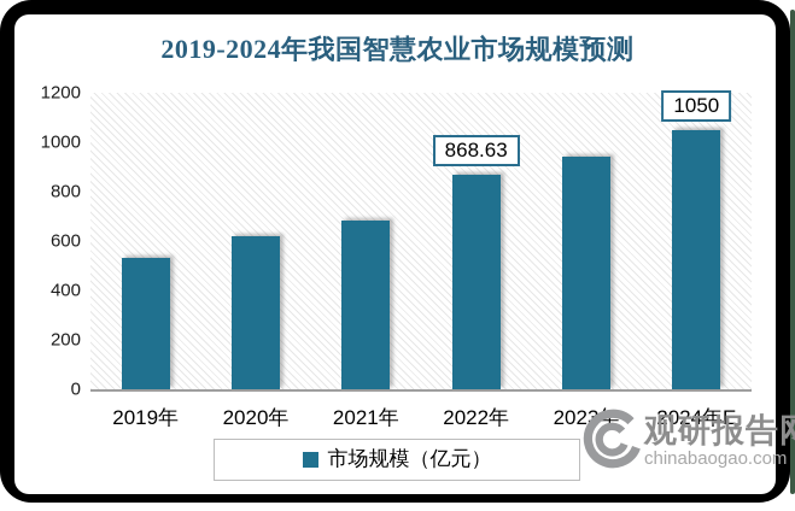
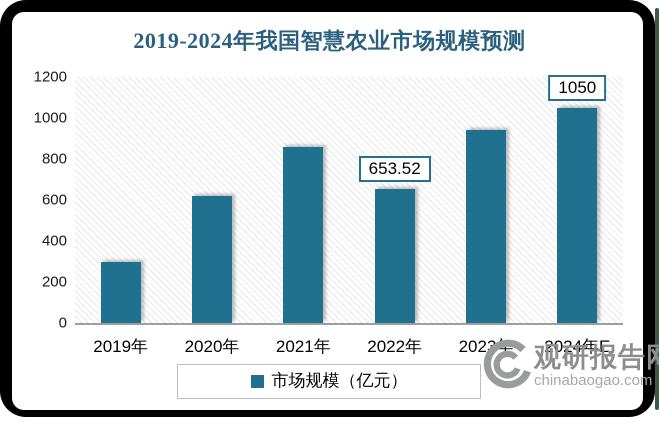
2019年: 530 -> 300
2021年: 680 -> 860
2022年: 868.63 -> 653.52
